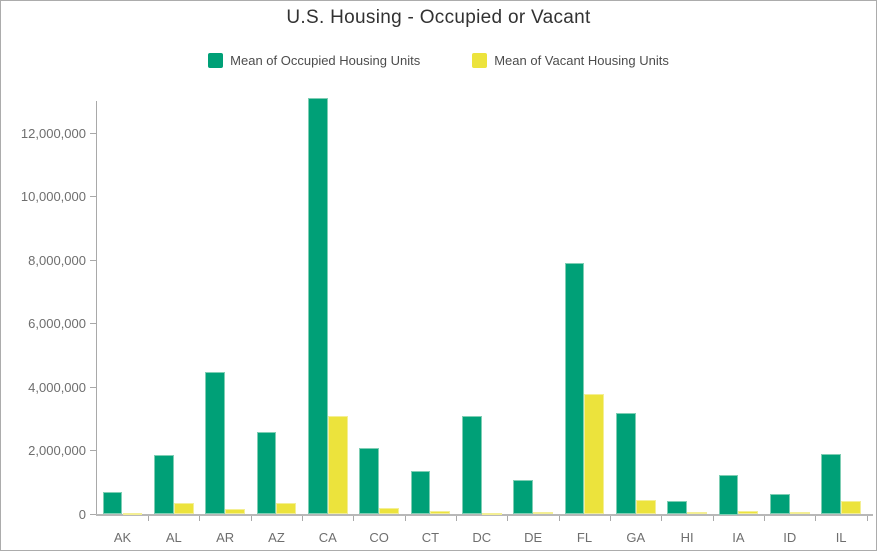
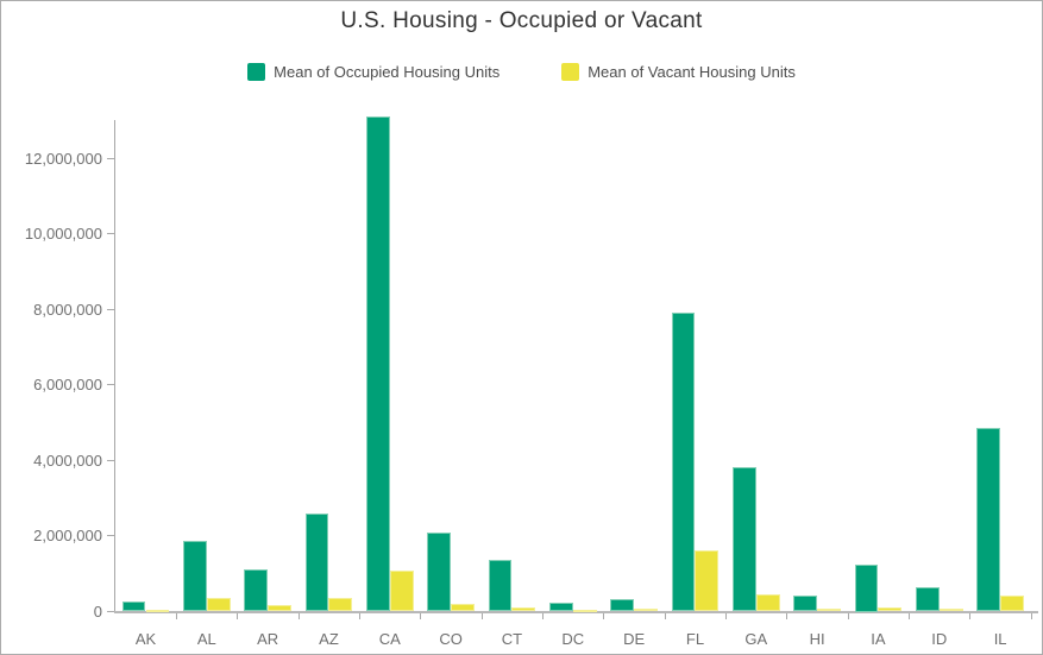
Mean of Occupied Housing Units/AK: 700000 -> 300000
Mean of Occupied Housing Units/AR: 4500000 -> 1100000
Mean of Vacant Housing Units/CA: 3100000 -> 1100000
Mean of Occupied Housing Units/DC: 3100000 -> 200000
Mean of Occupied Housing Units/DE: 1100000 -> 300000
Mean of Vacant Housing Units/FL: 3800000 -> 1600000
Mean of Occupied Housing Units/GA: 3200000 -> 3800000
Mean of Occupied Housing Units/IL: 1900000 -> 4900000
